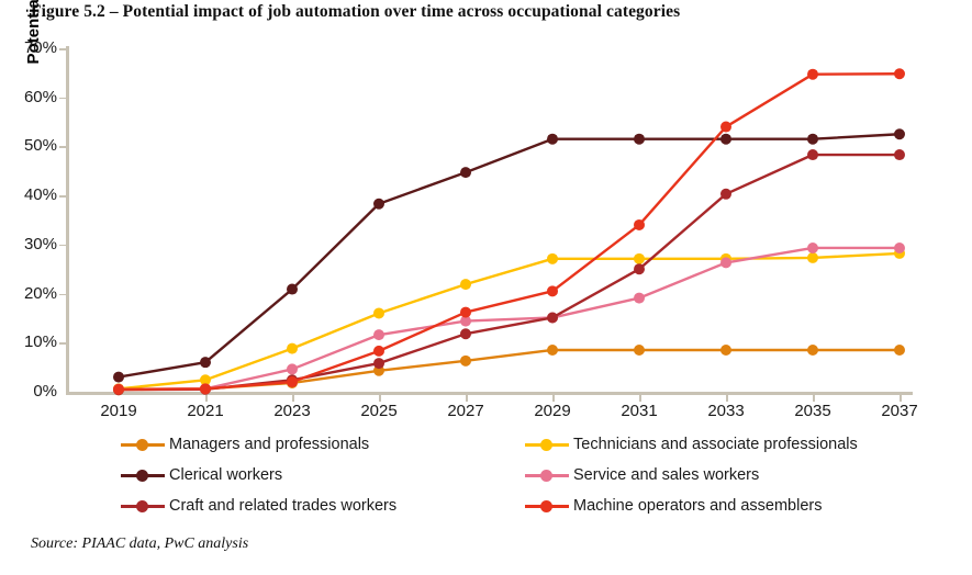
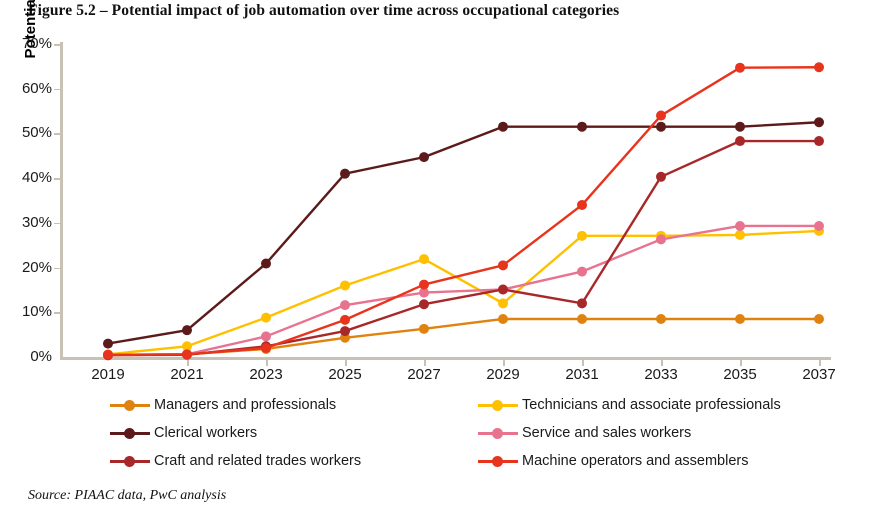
Clerical workers/2025: 38% -> 41%
Technicians and associate professionals/2029: 27% -> 12%
Craft and related trades workers/2031: 25% -> 12%
